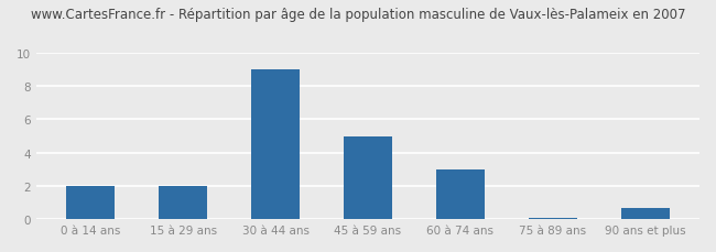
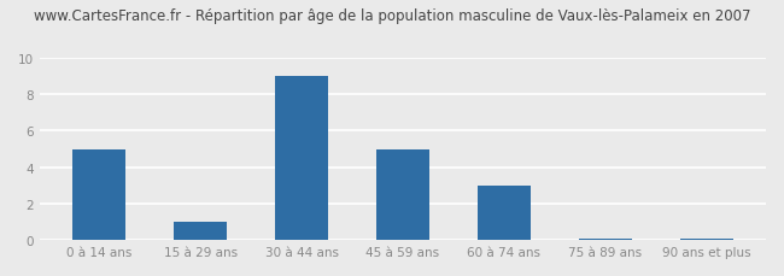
0 à 14 ans: 2.0 -> 5.0
15 à 29 ans: 2.0 -> 1.0
90 ans et plus: 0.7 -> 0.1
